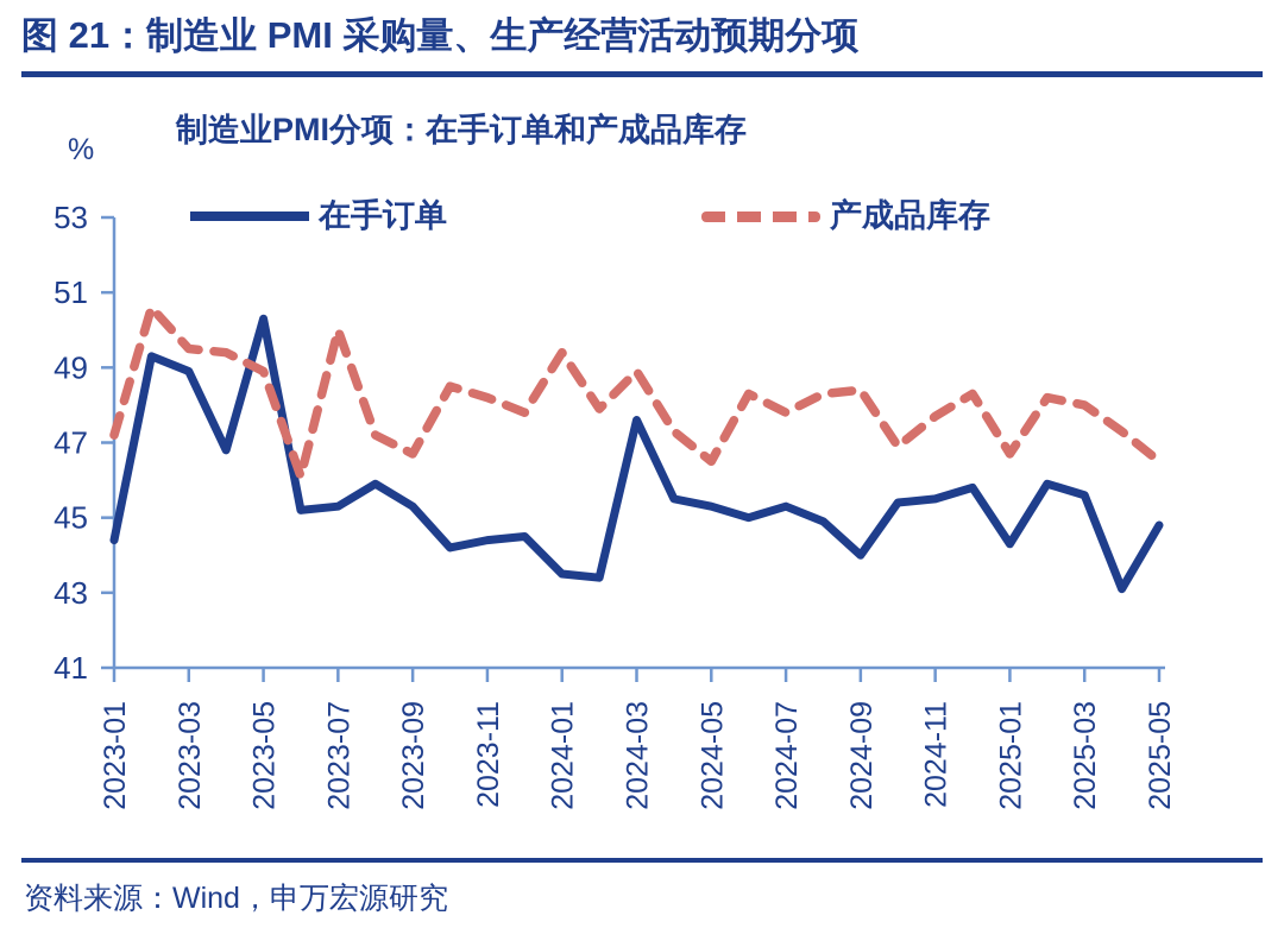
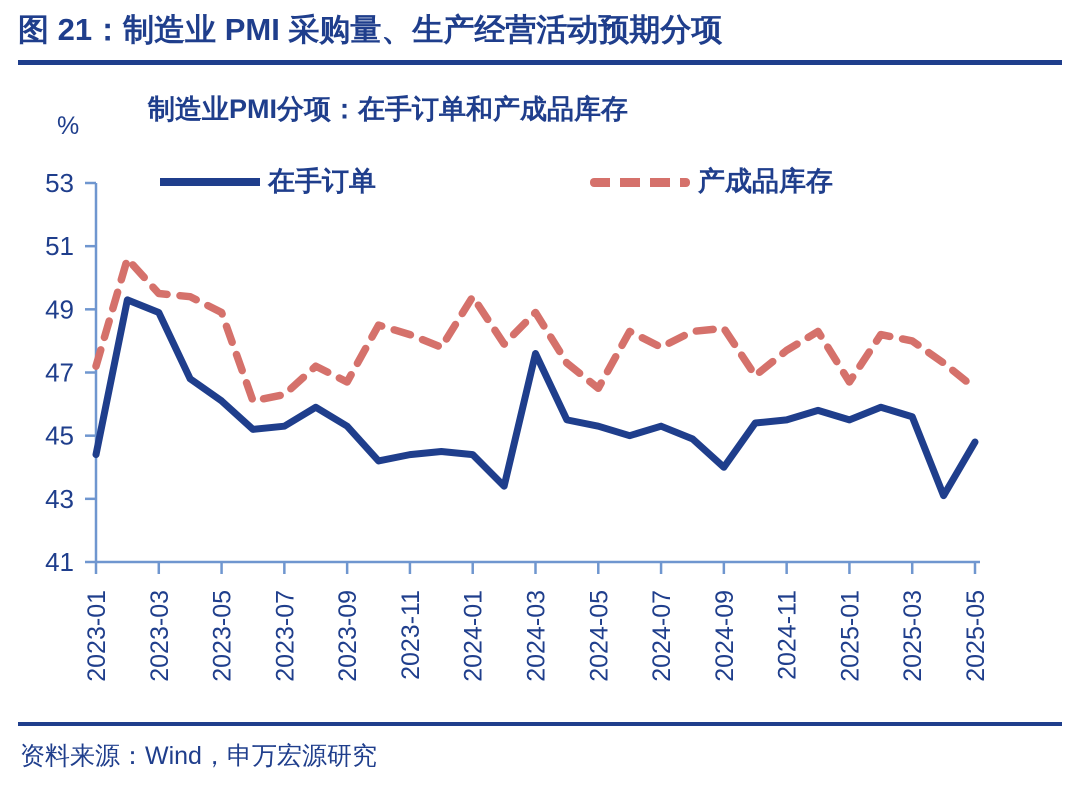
在手订单/2023-05: 50.3 -> 46.1
产成品库存/2023-07: 50.0 -> 46.3
在手订单/2024-01: 43.5 -> 44.4
在手订单/2025-01: 44.3 -> 45.5
